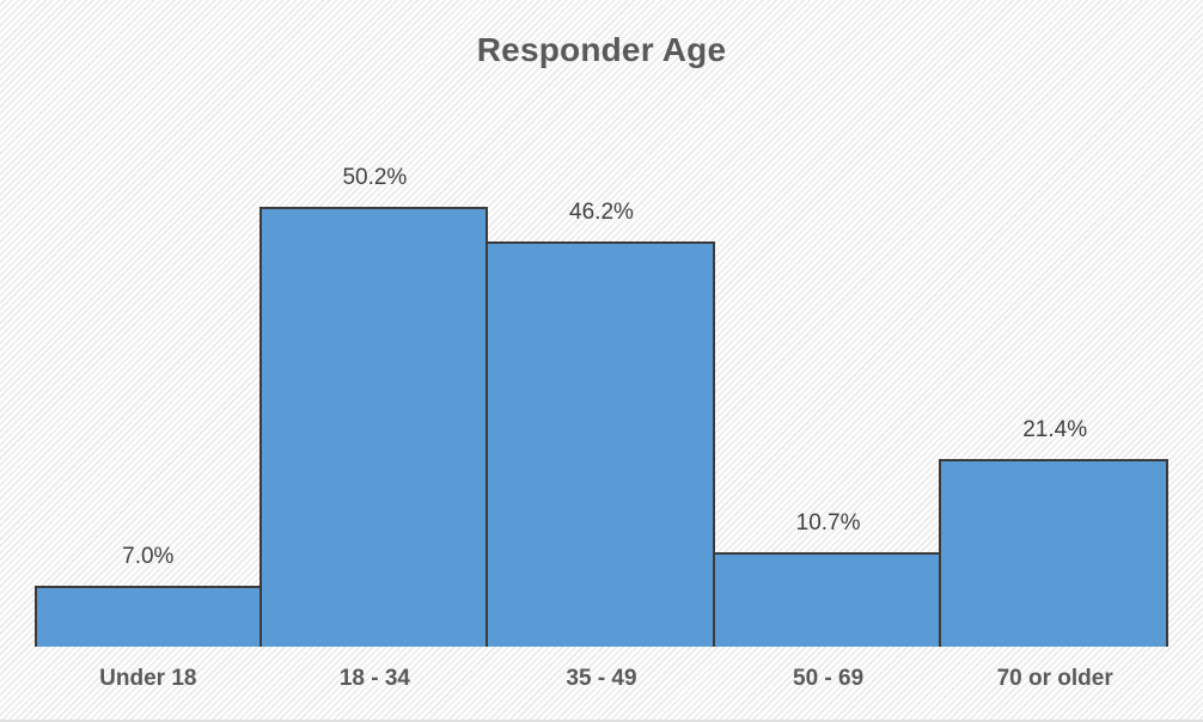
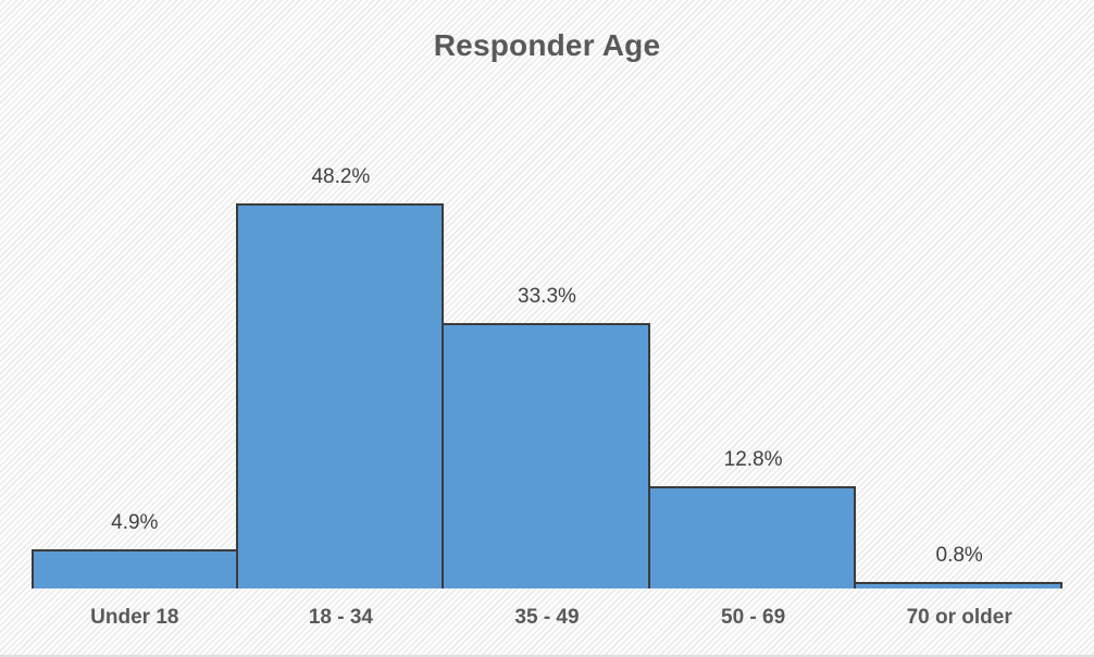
Under 18: 7.0% -> 4.9%
18 - 34: 50.2% -> 48.2%
35 - 49: 46.2% -> 33.3%
50 - 69: 10.7% -> 12.8%
70 or older: 21.4% -> 0.8%
